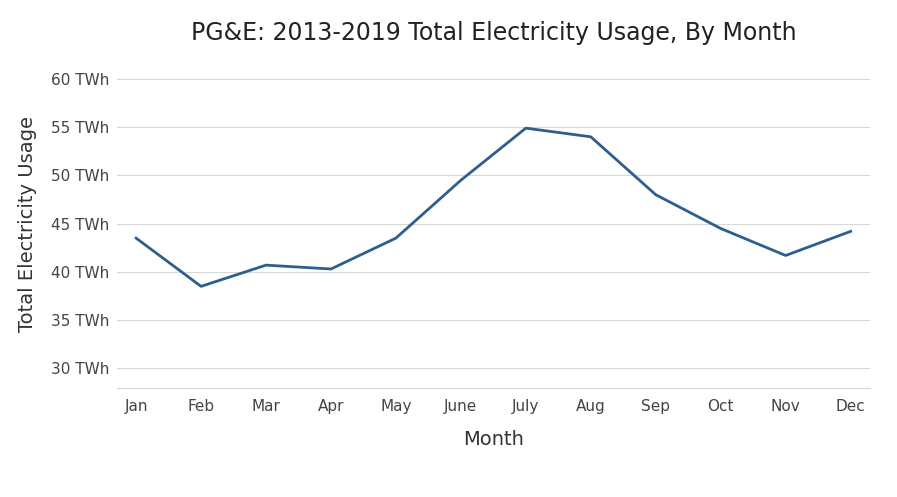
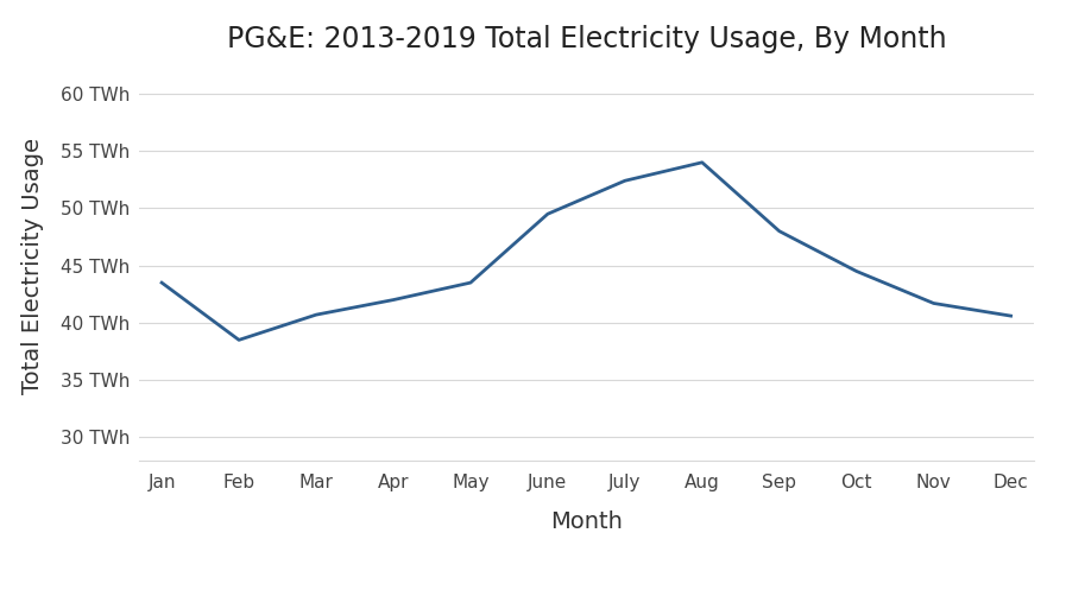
Apr: 40.3 TWh -> 42.0 TWh
July: 54.9 TWh -> 52.4 TWh
Dec: 44.2 TWh -> 40.6 TWh
